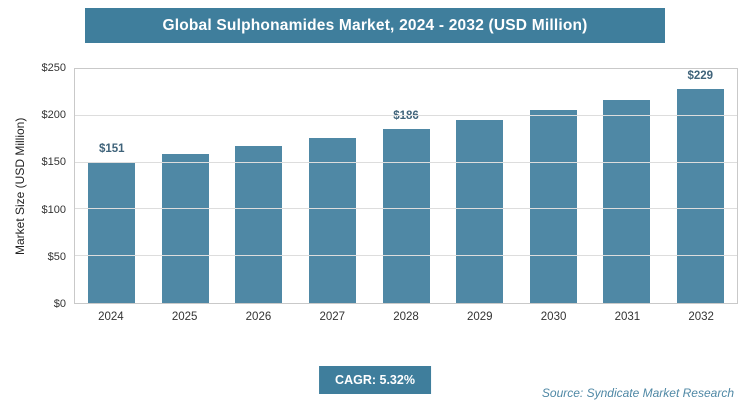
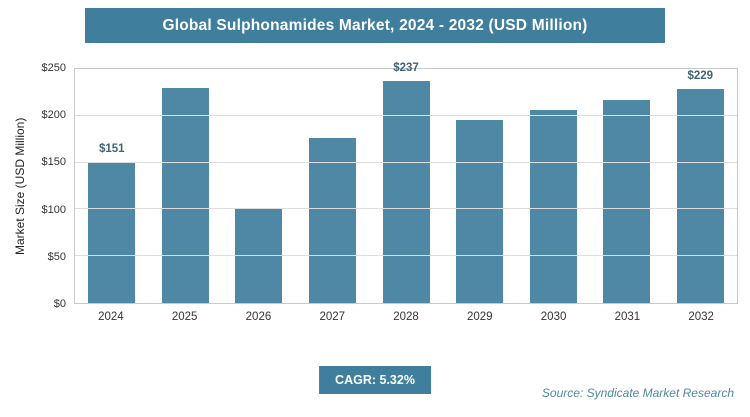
2025: $160 -> $230
2026: $170 -> $100
2028: $186 -> $237
